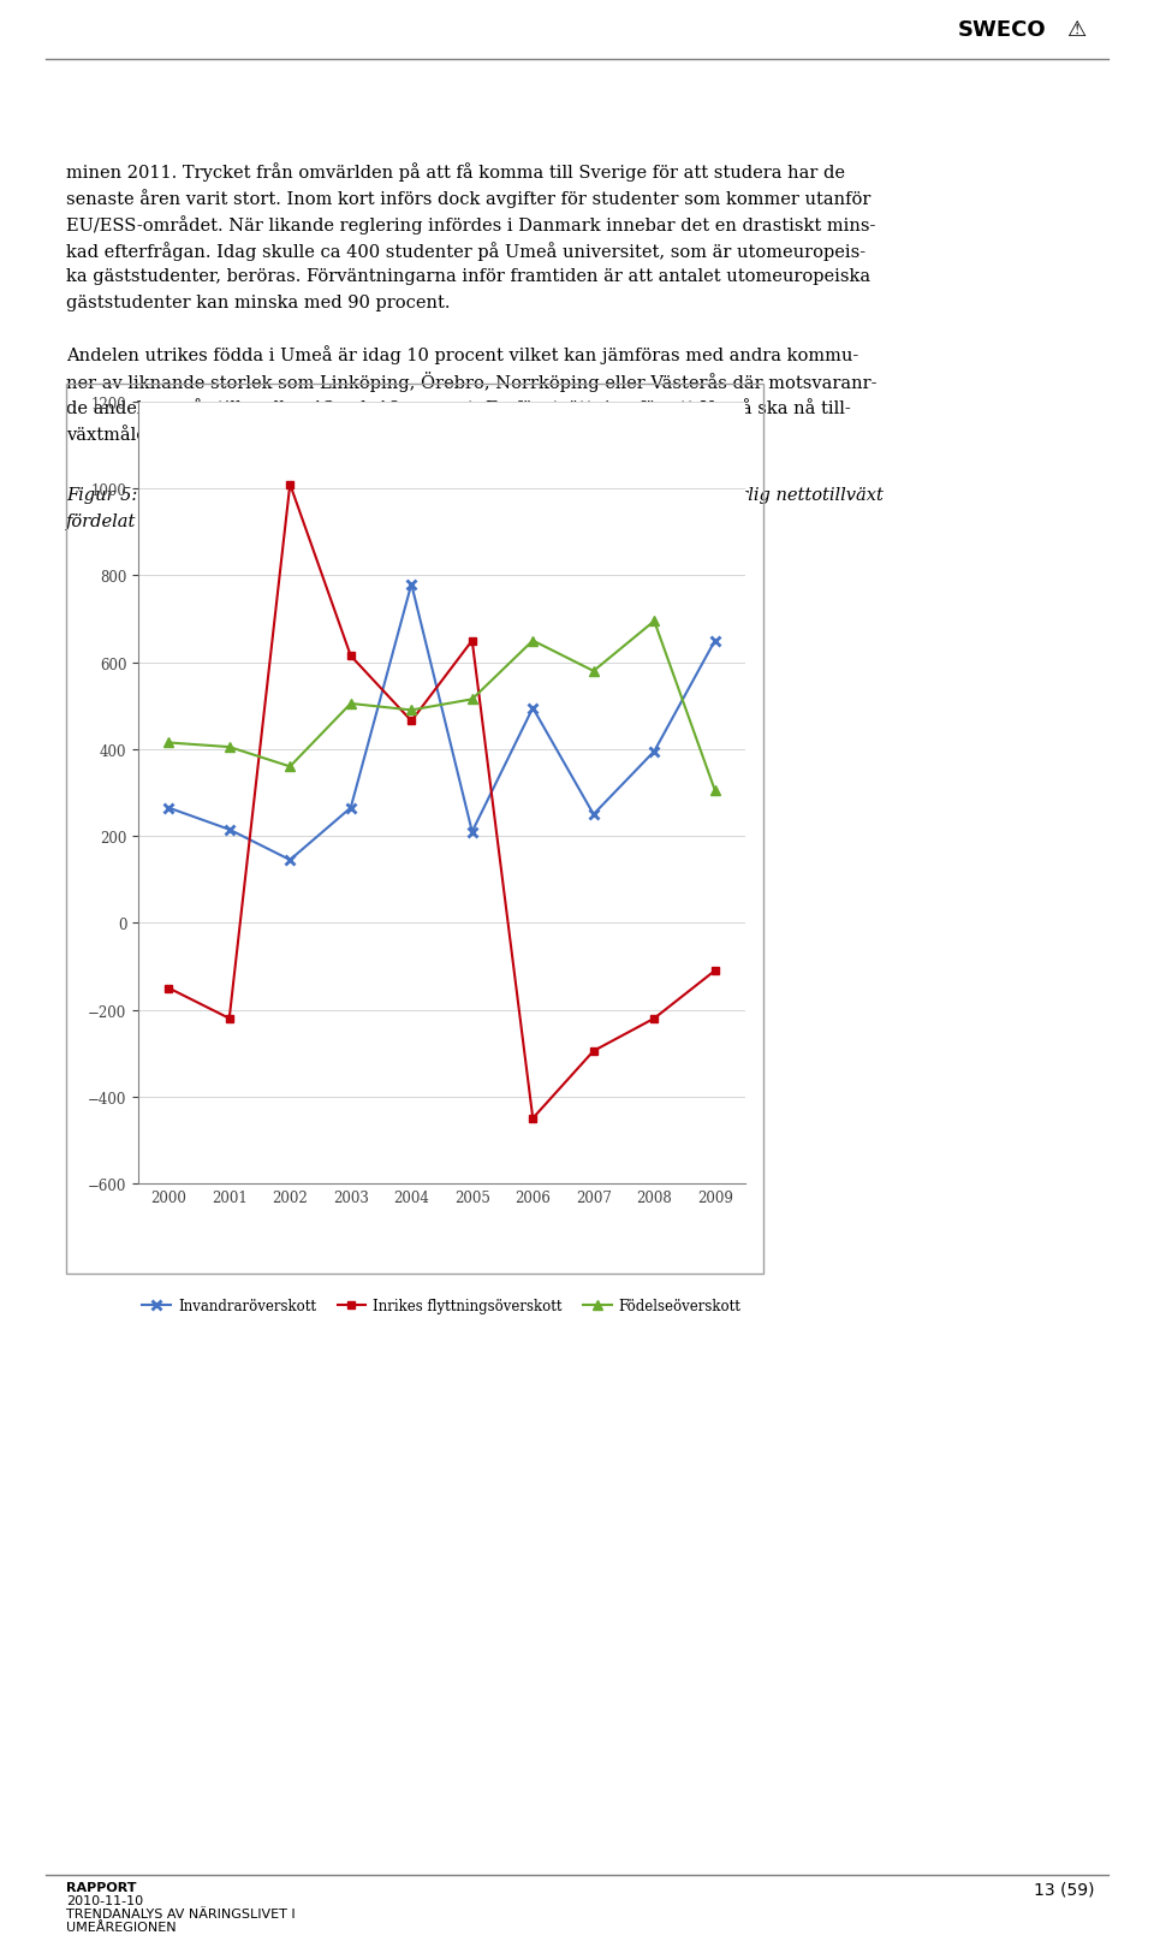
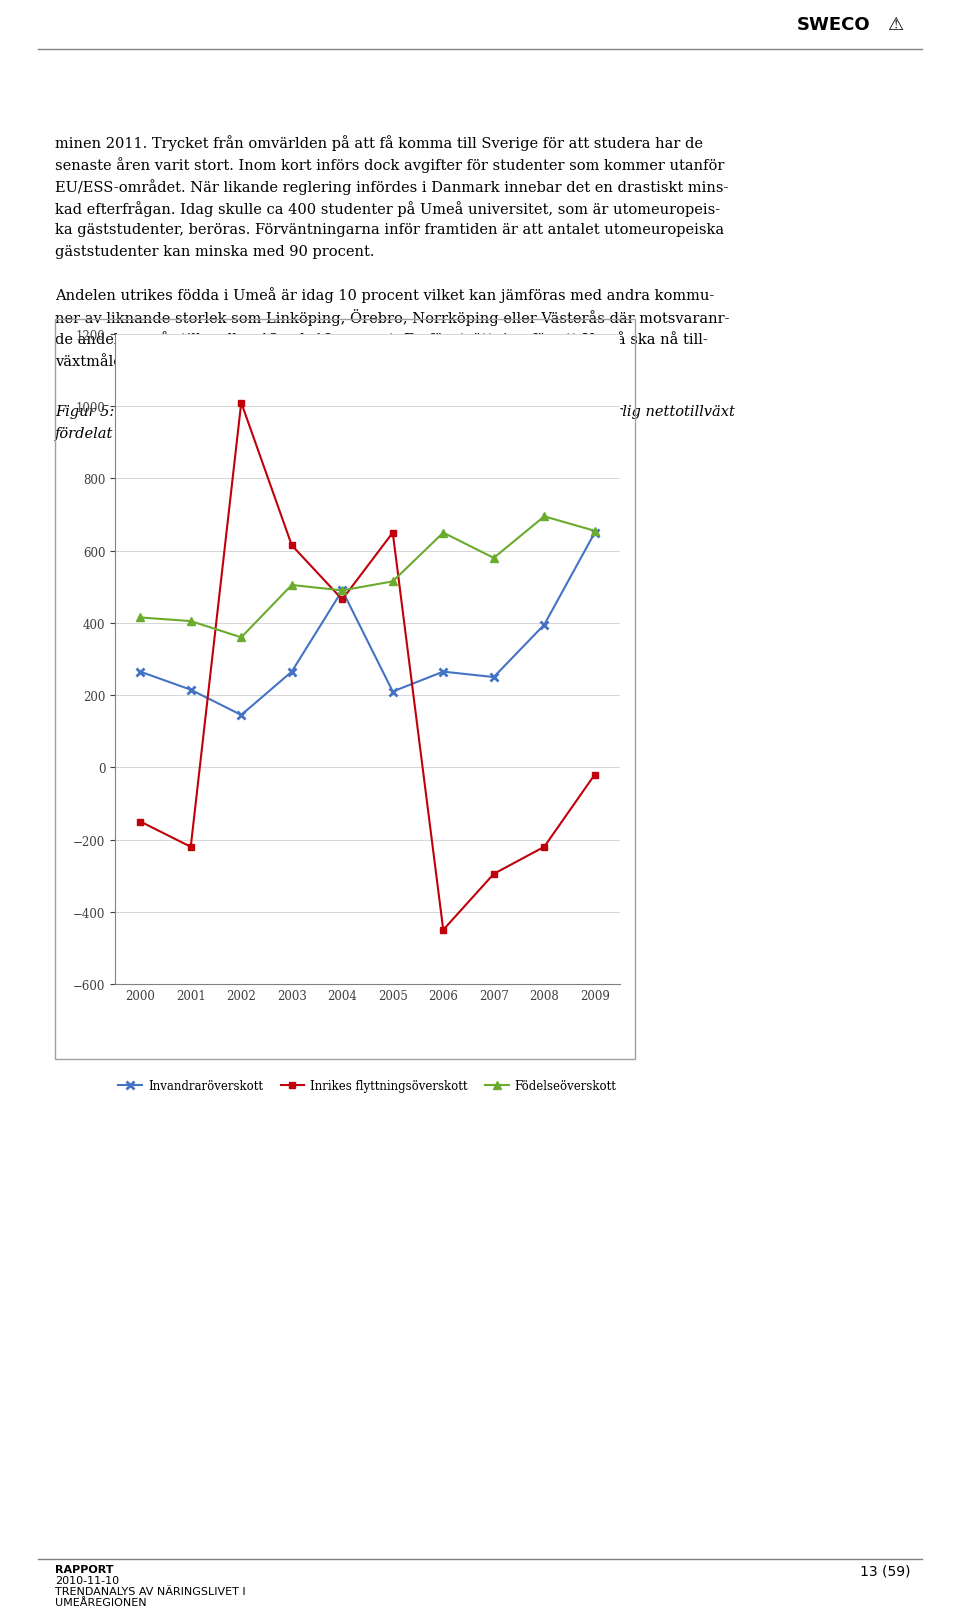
Invandraröverskott/2004: 780 -> 490
Invandraröverskott/2006: 495 -> 265
Inrikes flyttningsöverskott/2009: -110 -> -20
Födelseöverskott/2009: 305 -> 655
